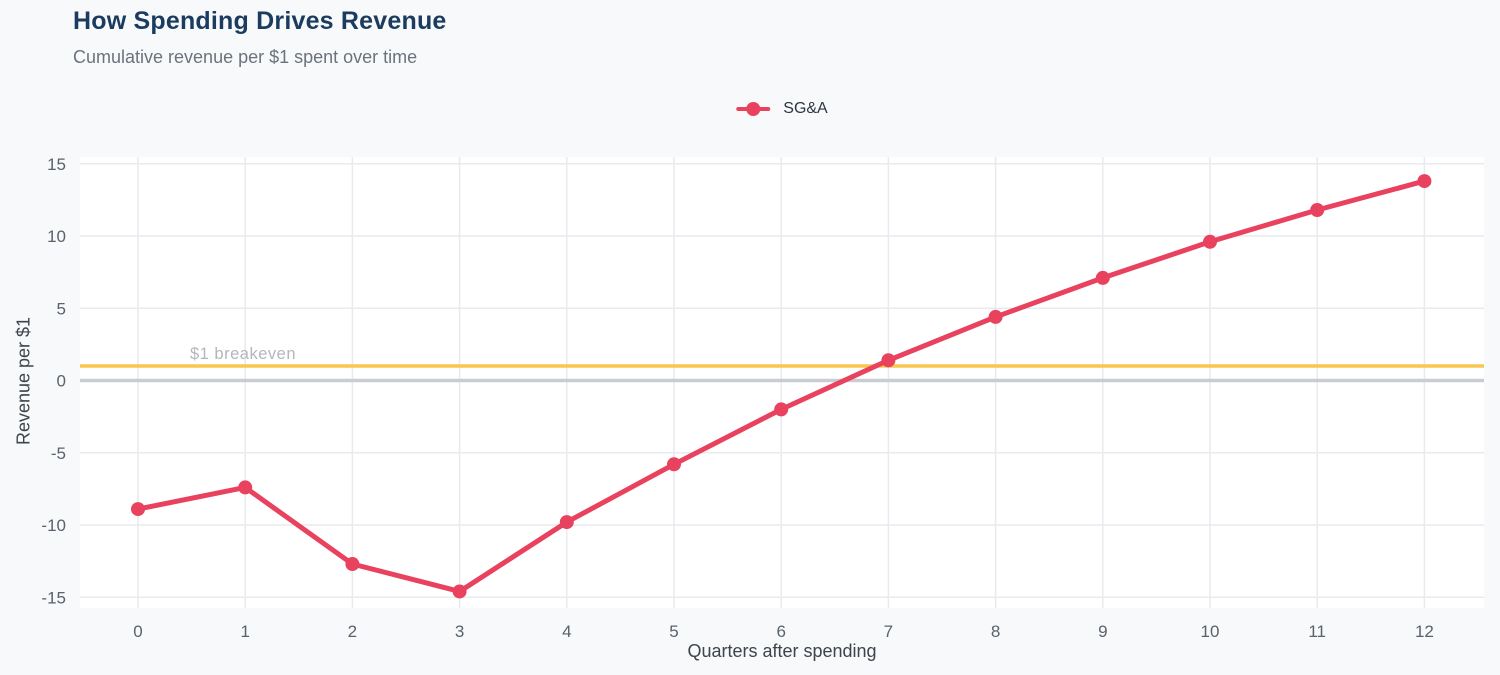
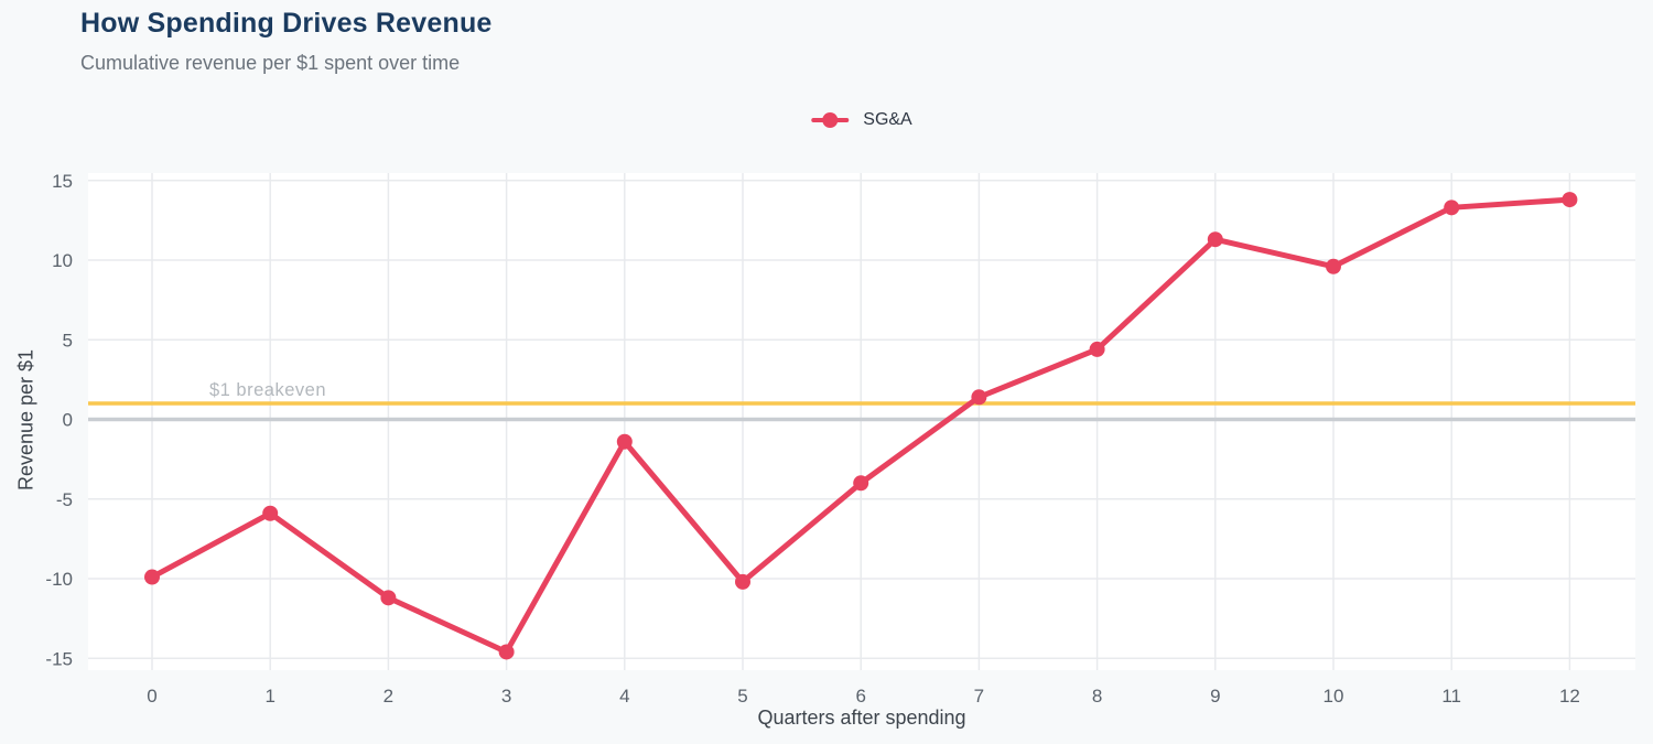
0: -8.9 -> -9.9
1: -7.4 -> -5.9
2: -12.7 -> -11.2
4: -9.8 -> -1.4
5: -5.8 -> -10.2
6: -2.0 -> -4.0
9: 7.1 -> 11.3
11: 11.8 -> 13.3
